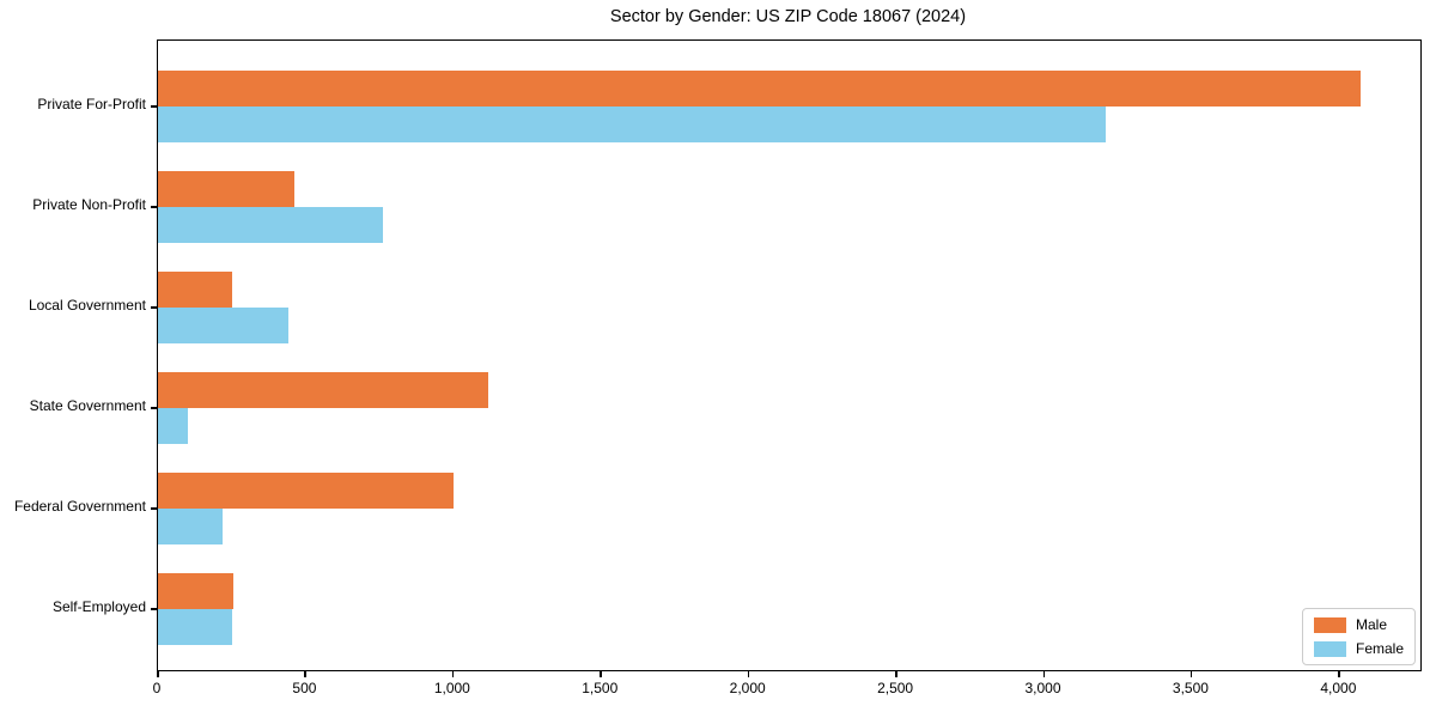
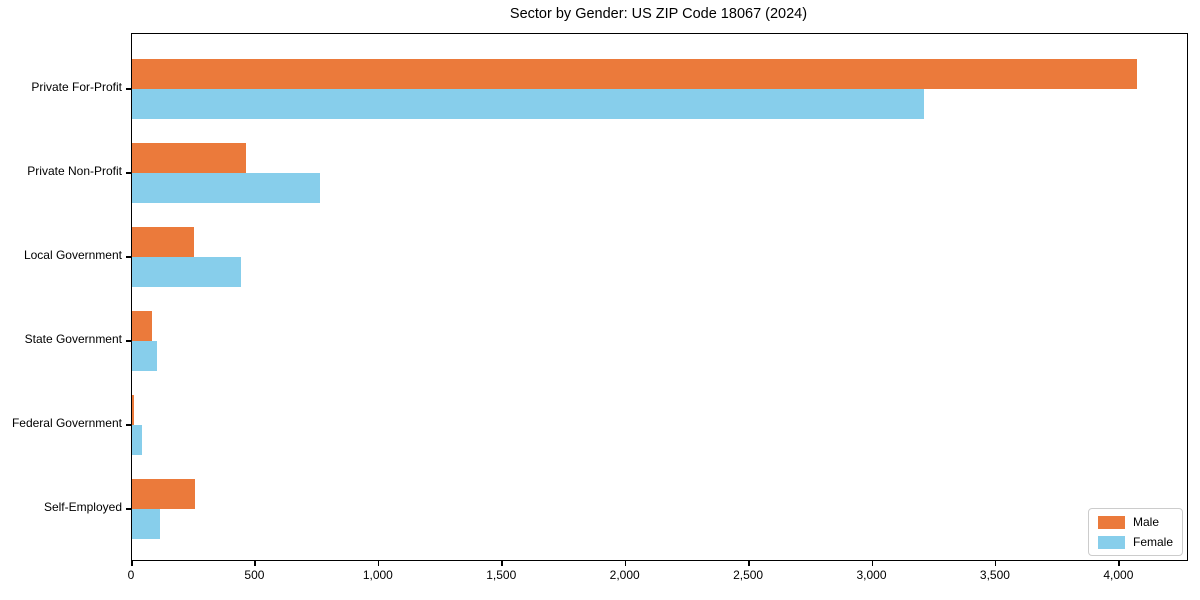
Male/State Government: 1120 -> 80
Male/Federal Government: 1000 -> 10
Female/Federal Government: 220 -> 40
Female/Self-Employed: 250 -> 120
